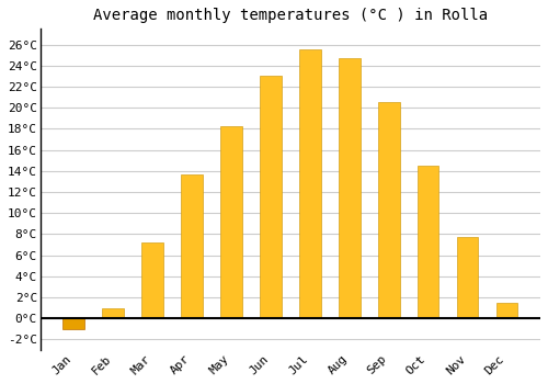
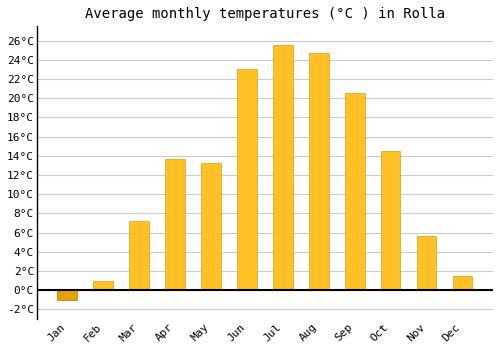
May: 18.3°C -> 13.2°C
Nov: 7.7°C -> 5.6°C
